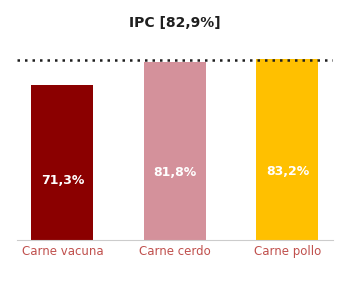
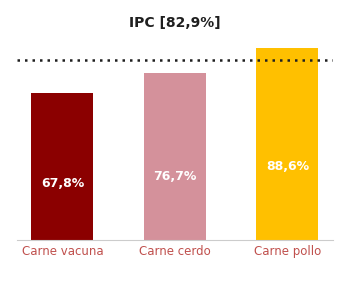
Carne vacuna: 71,3% -> 67,8%
Carne cerdo: 81,8% -> 76,7%
Carne pollo: 83,2% -> 88,6%
